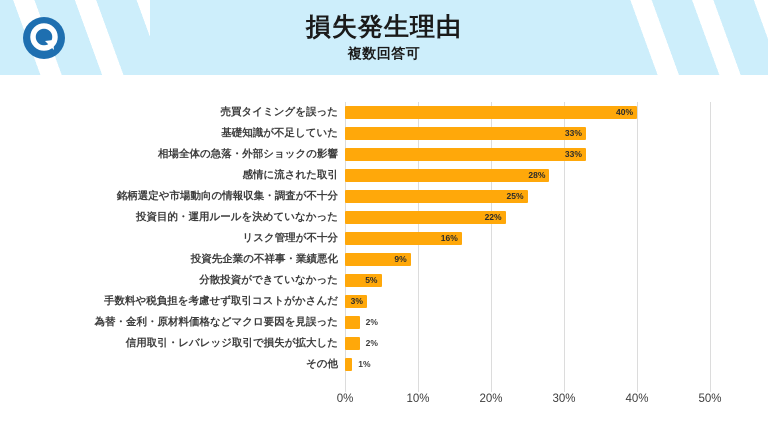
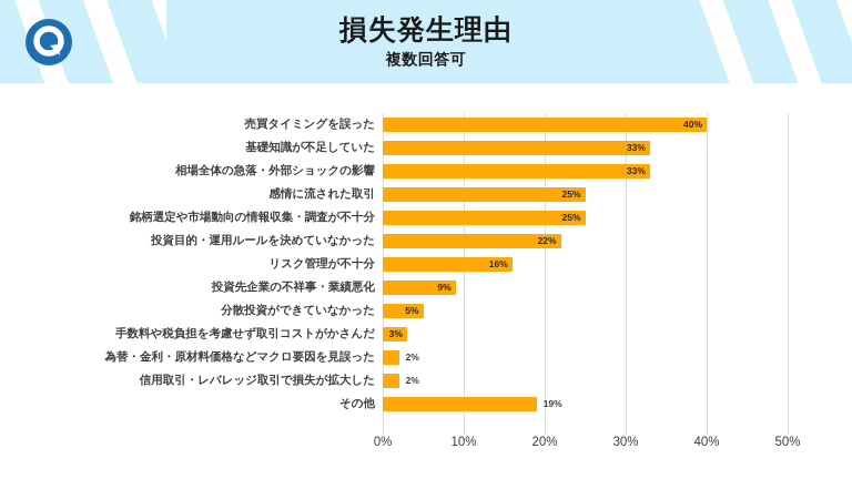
感情に流された取引: 28% -> 25%
その他: 1% -> 19%
